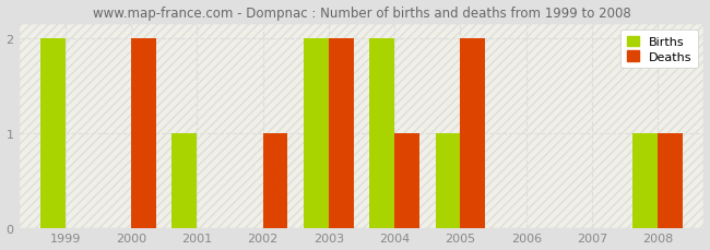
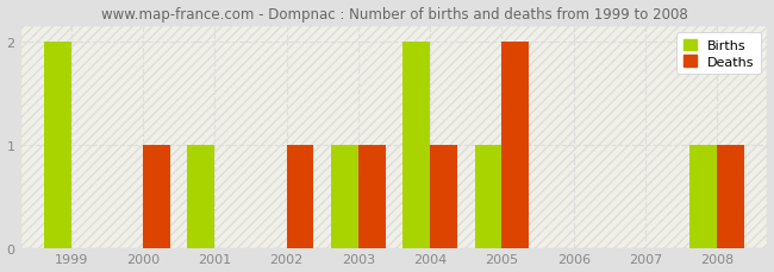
Deaths/2000: 2 -> 1
Births/2003: 2 -> 1
Deaths/2003: 2 -> 1
